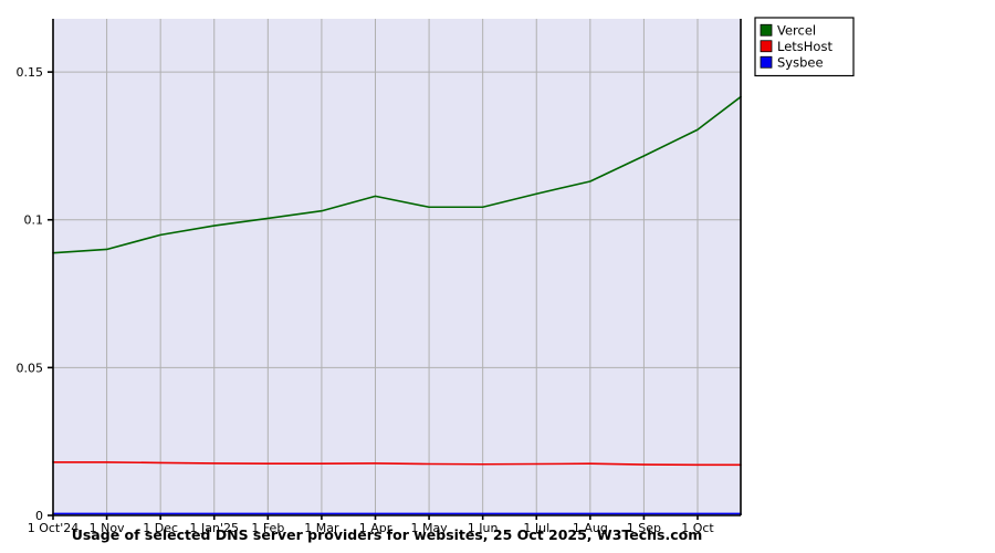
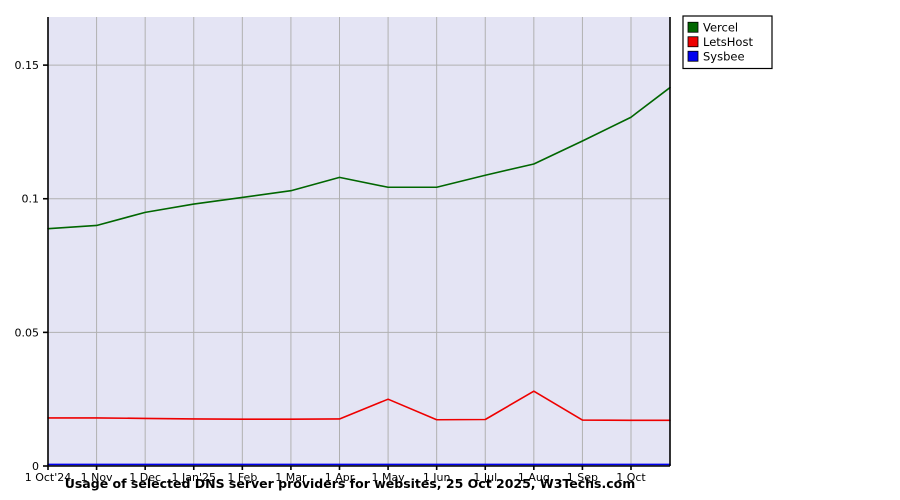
LetsHost/1 May: 0.017 -> 0.025
LetsHost/1 Aug: 0.018 -> 0.028
